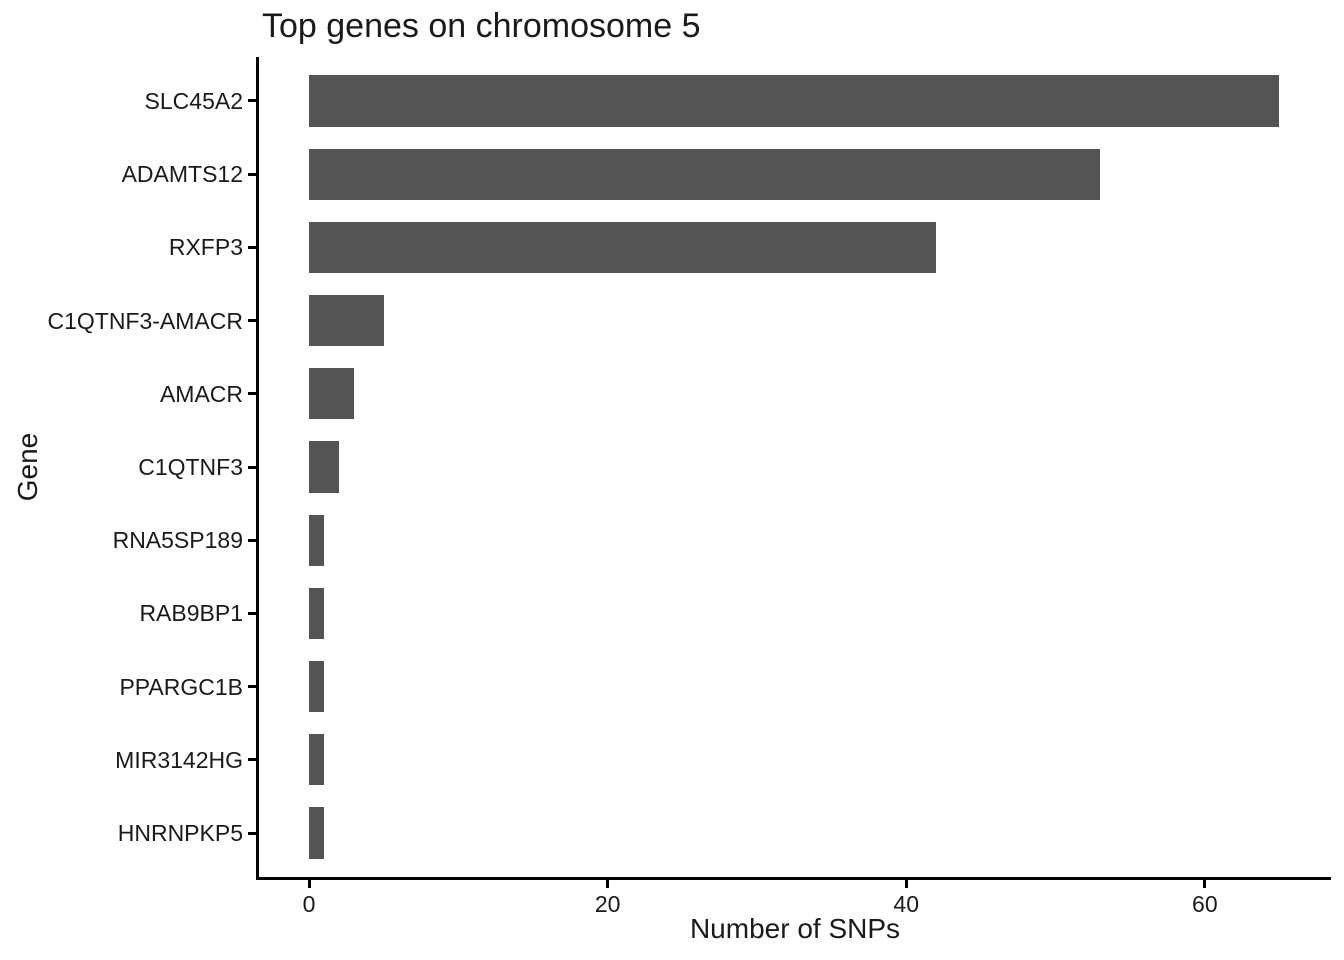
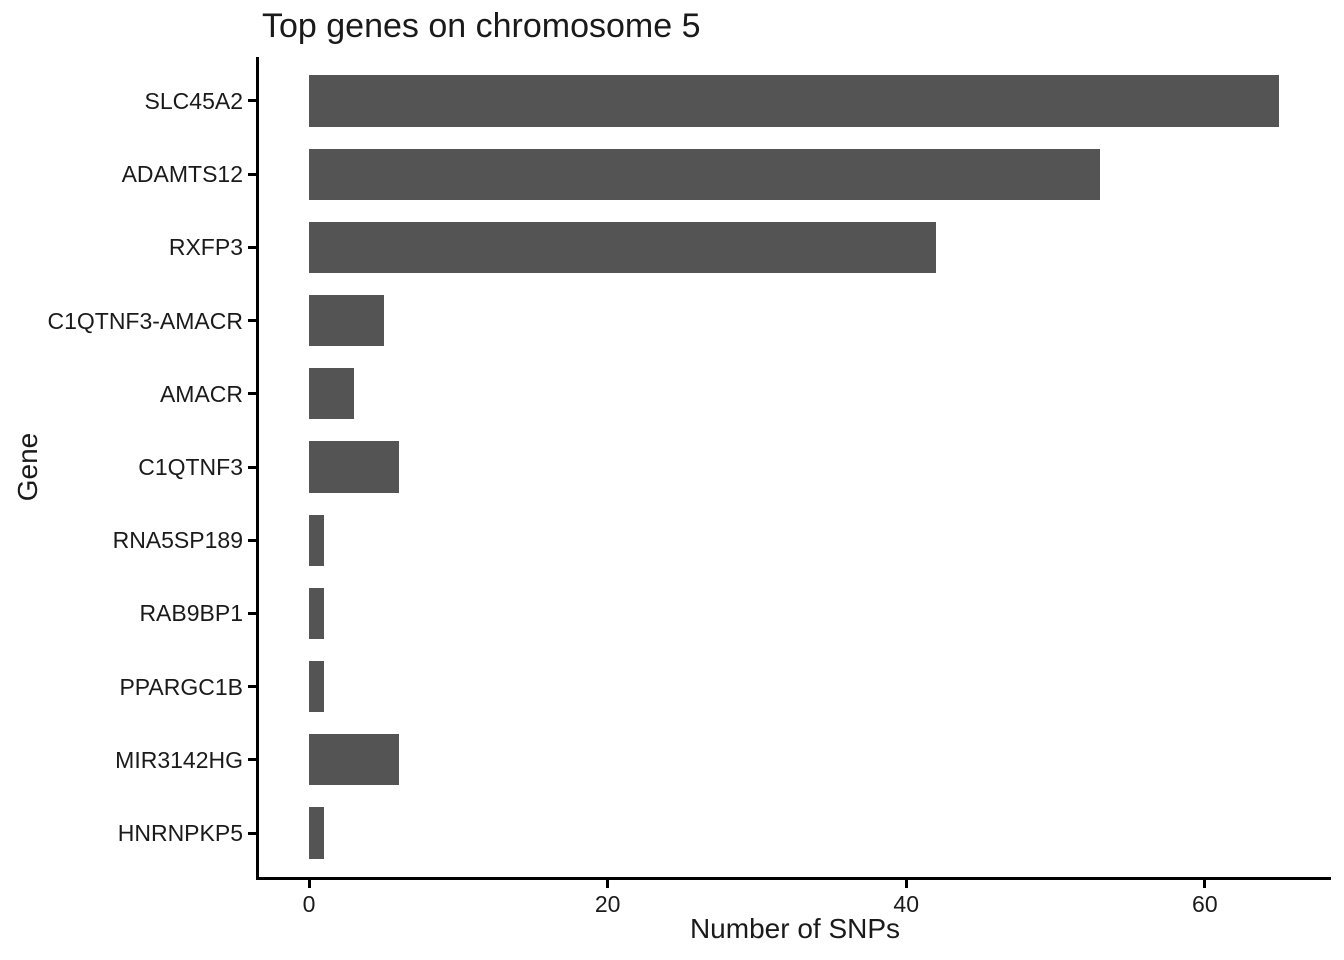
C1QTNF3: 2 -> 6
MIR3142HG: 1 -> 6
